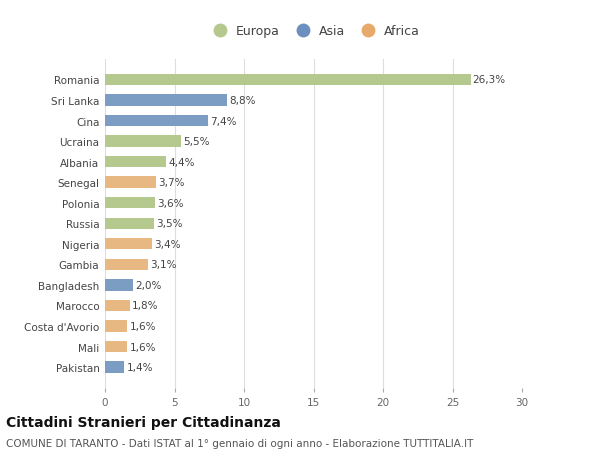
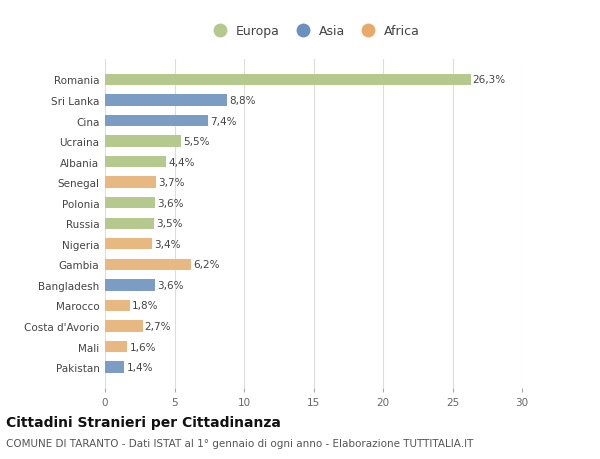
Gambia: 3,1% -> 6,2%
Bangladesh: 2,0% -> 3,6%
Costa d'Avorio: 1,6% -> 2,7%
